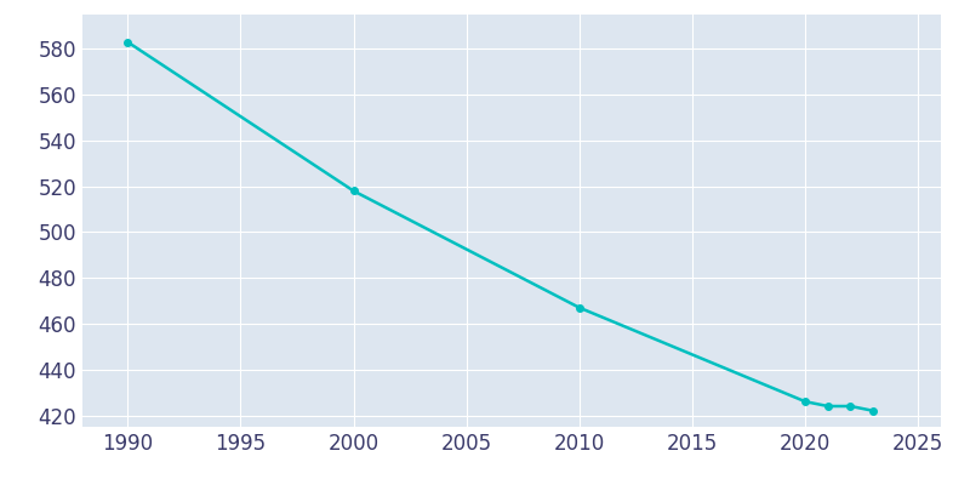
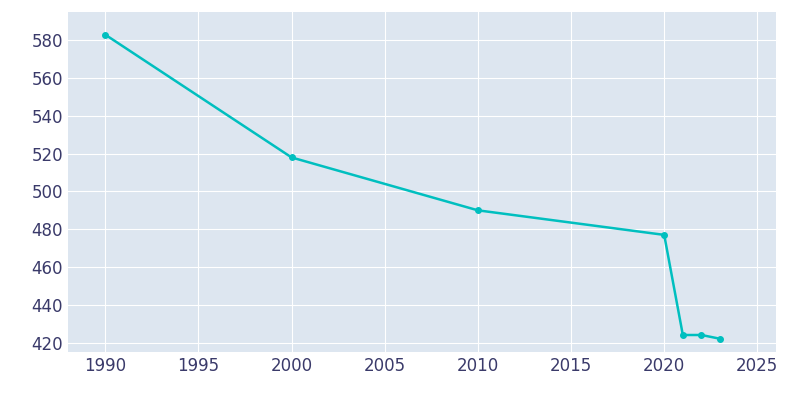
2010: 467 -> 490
2020: 426 -> 477
